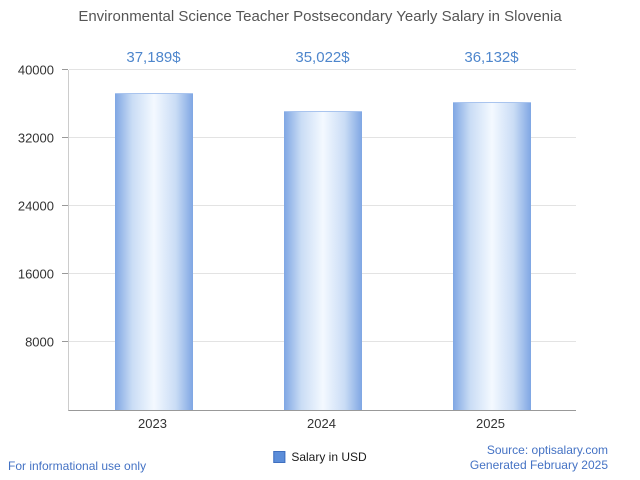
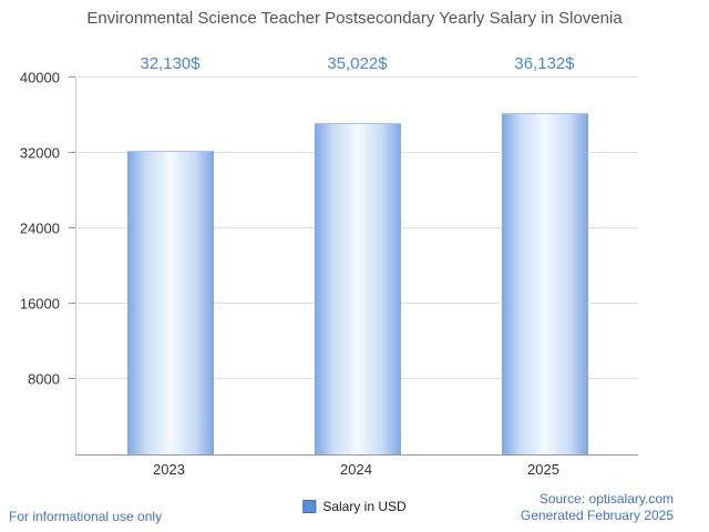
2023: 37,189 -> 32,130
